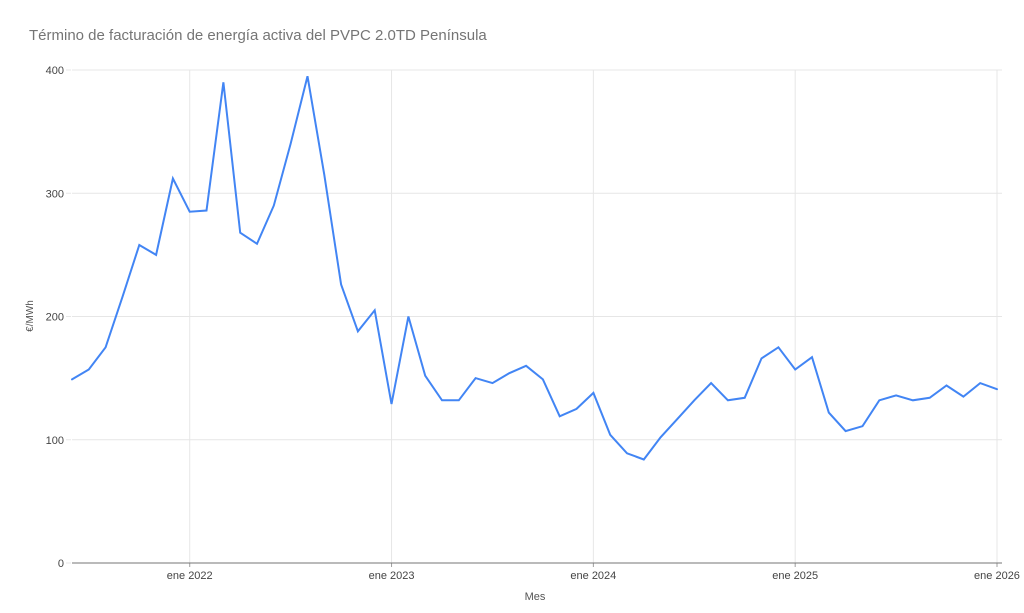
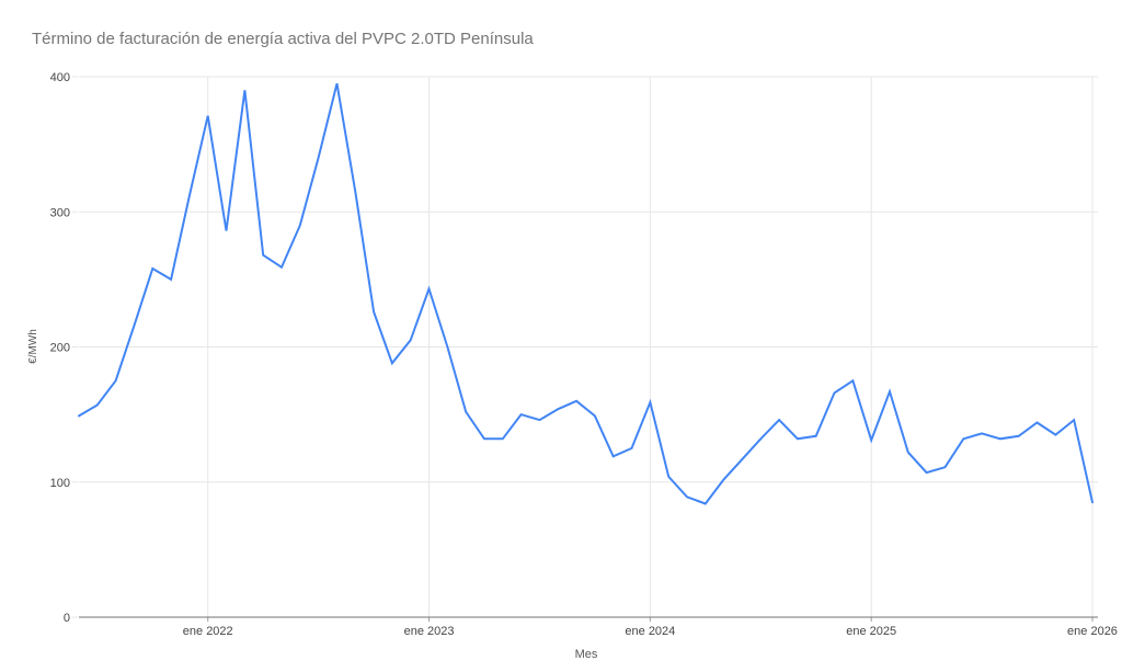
ene 2022: 285 -> 371
ene 2023: 129 -> 243
ene 2024: 138 -> 159
ene 2025: 157 -> 131
ene 2026: 141 -> 85
